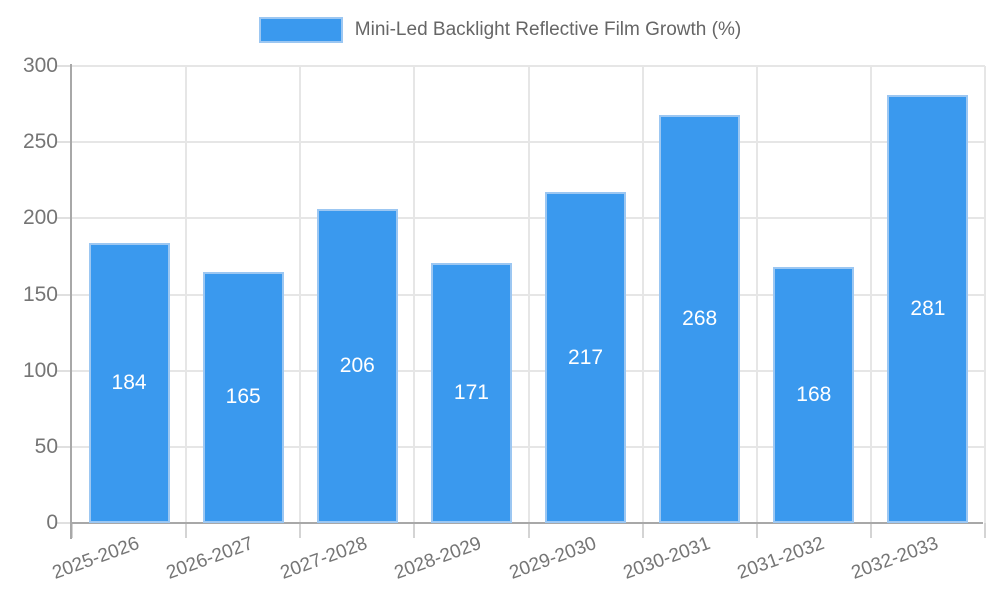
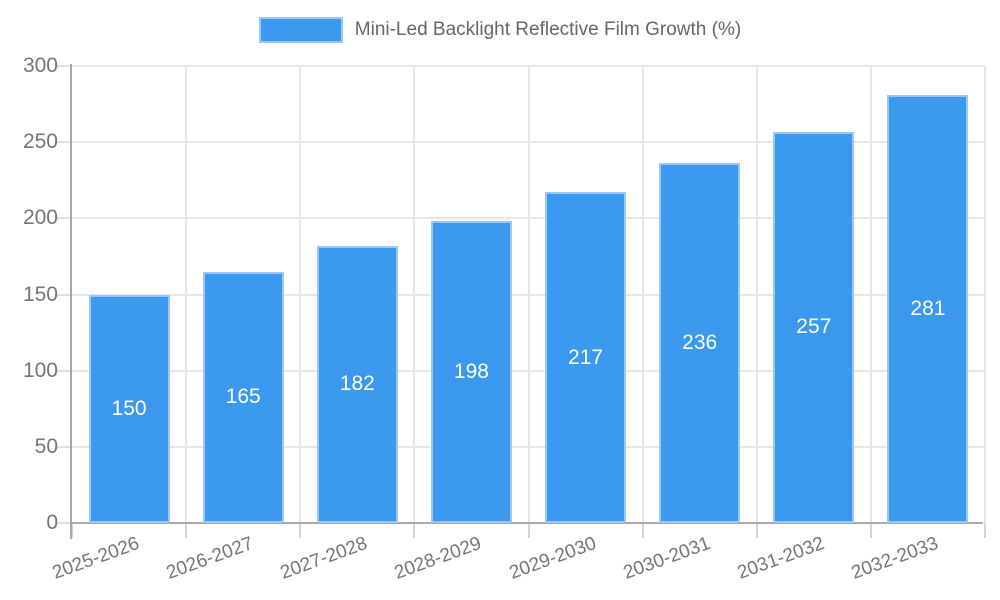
2025-2026: 184 -> 150
2027-2028: 206 -> 182
2028-2029: 171 -> 198
2030-2031: 268 -> 236
2031-2032: 168 -> 257
